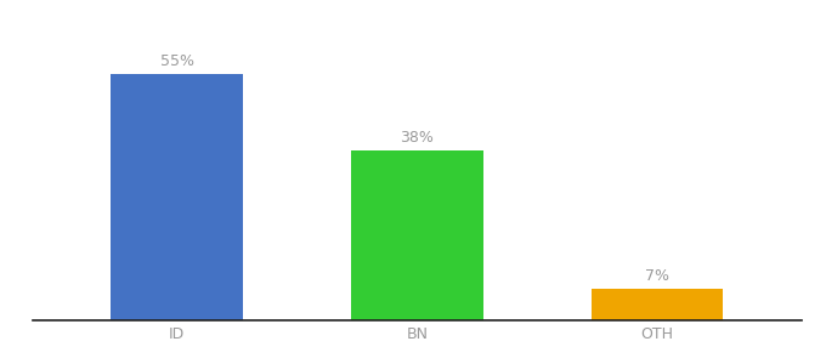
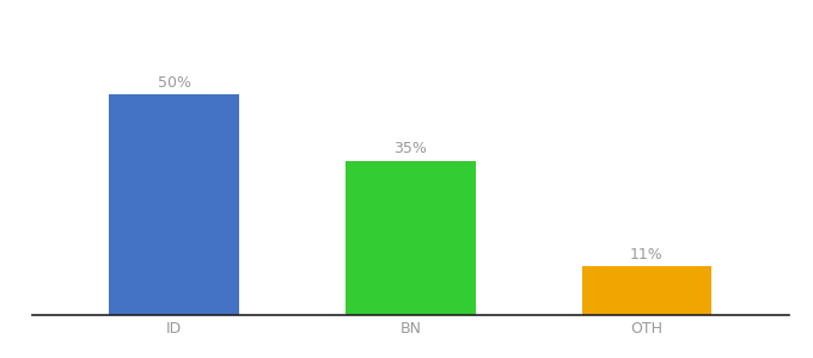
ID: 55% -> 50%
BN: 38% -> 35%
OTH: 7% -> 11%
